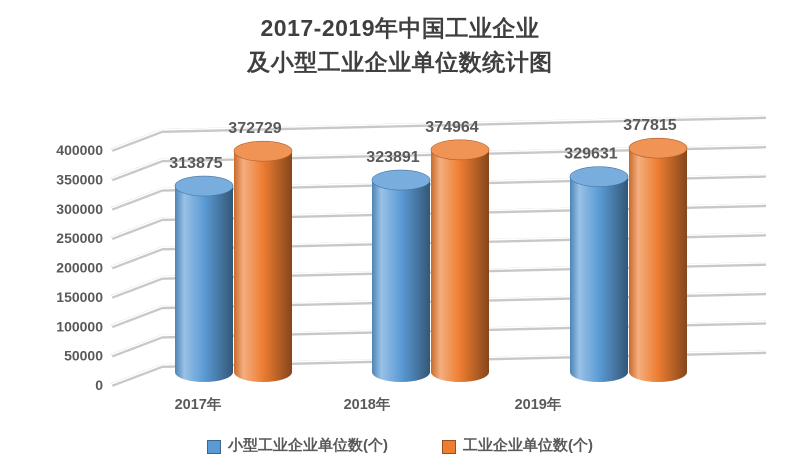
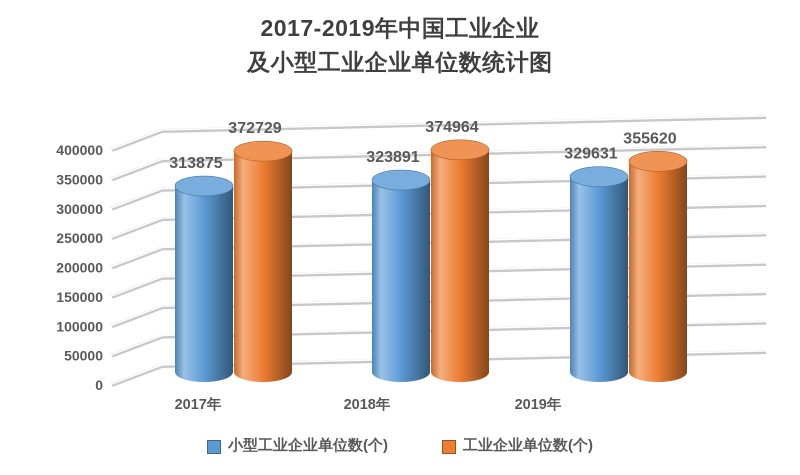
工业企业单位数(个)/2019年: 377815 -> 355620
